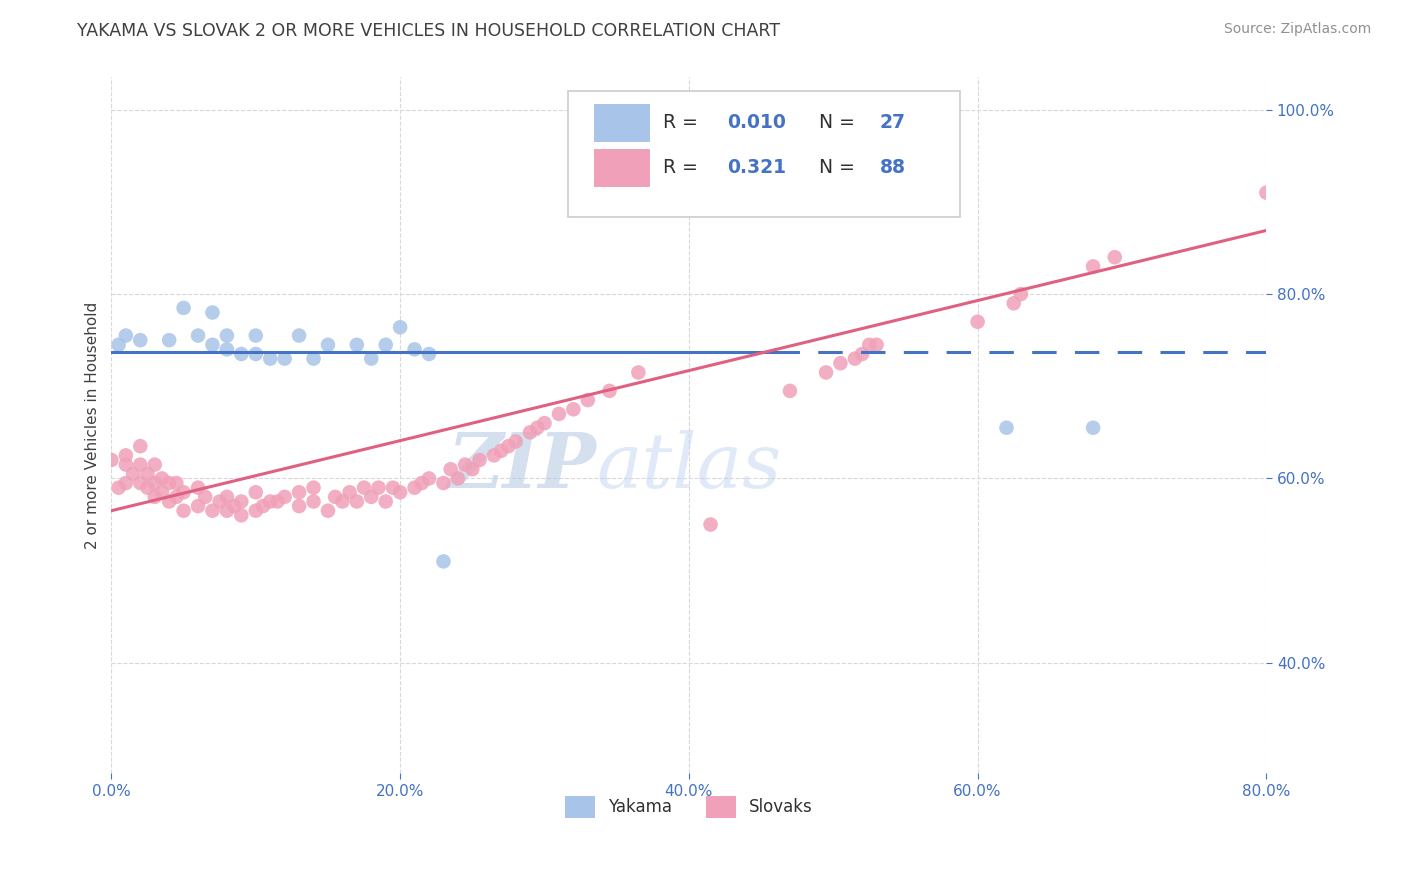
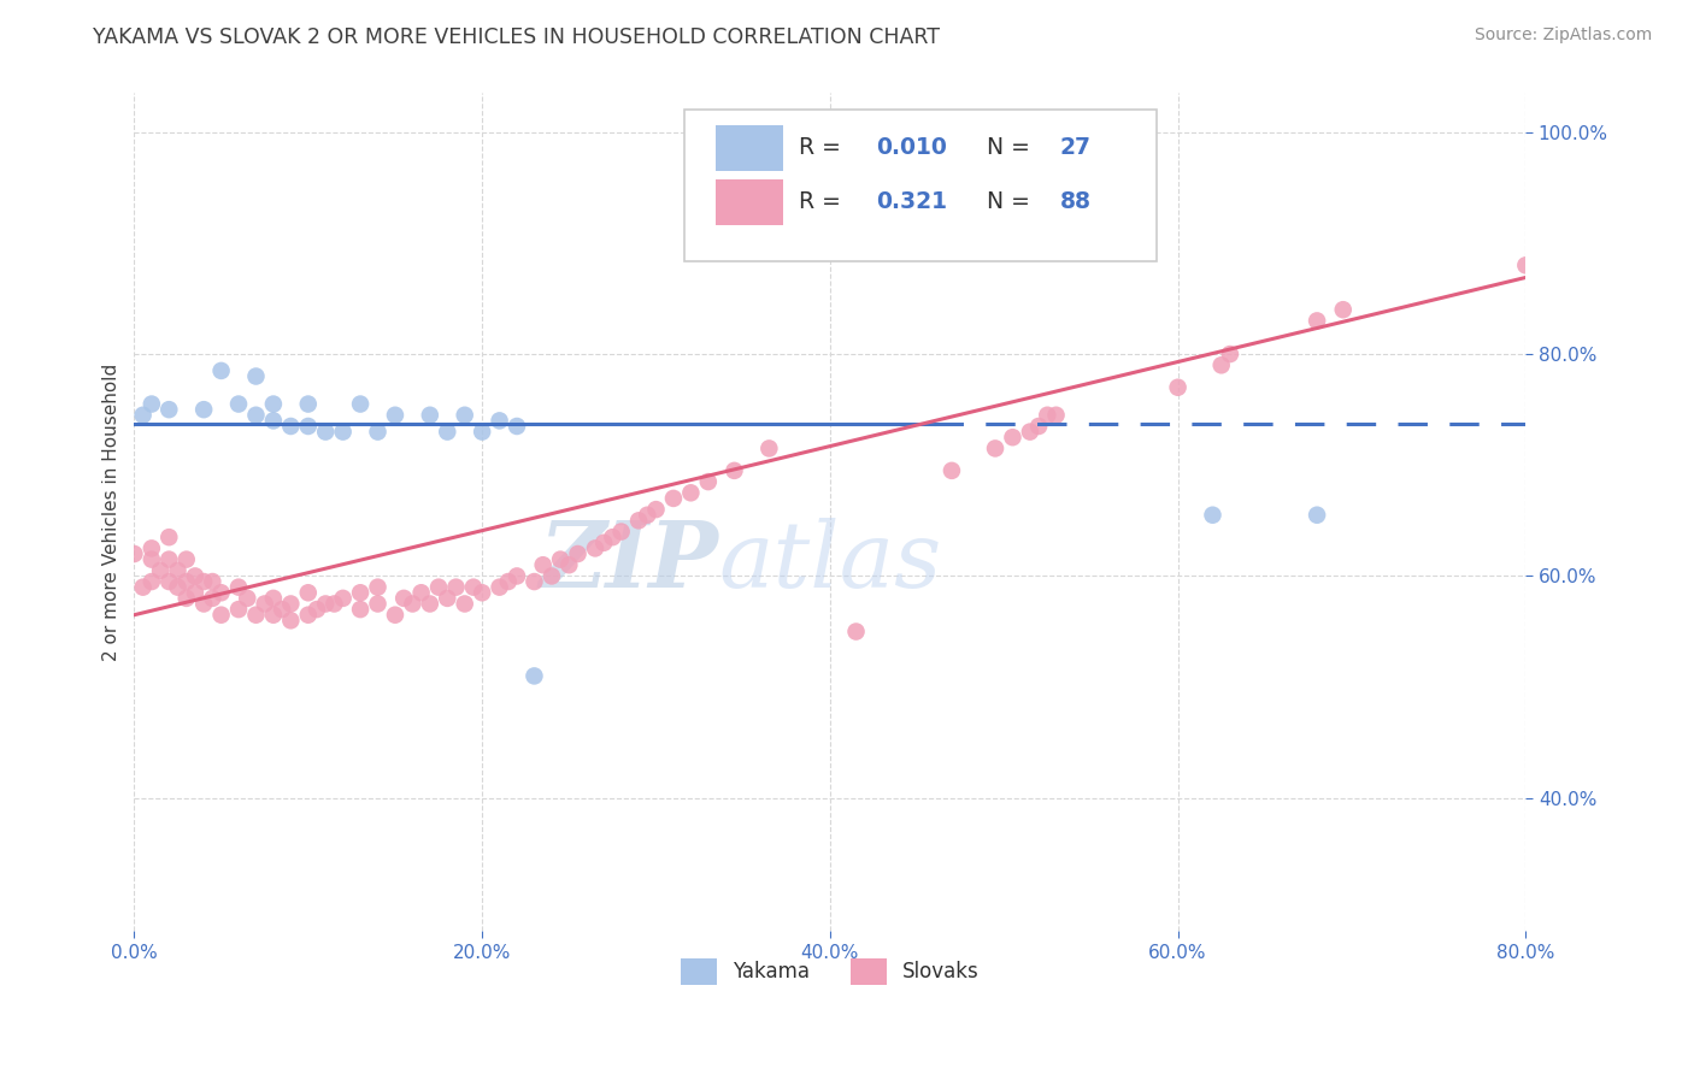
Yakama/20.0%: 76.4% -> 73.0%
Slovaks/80.0%: 91.0% -> 88.0%
